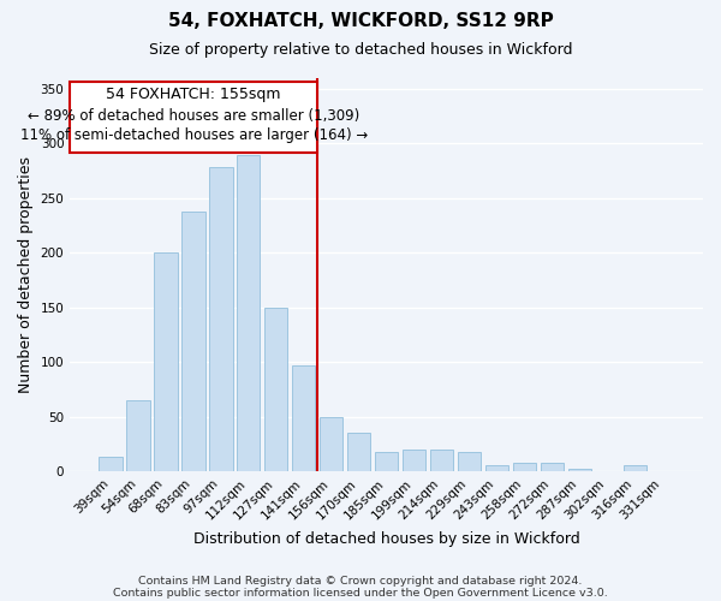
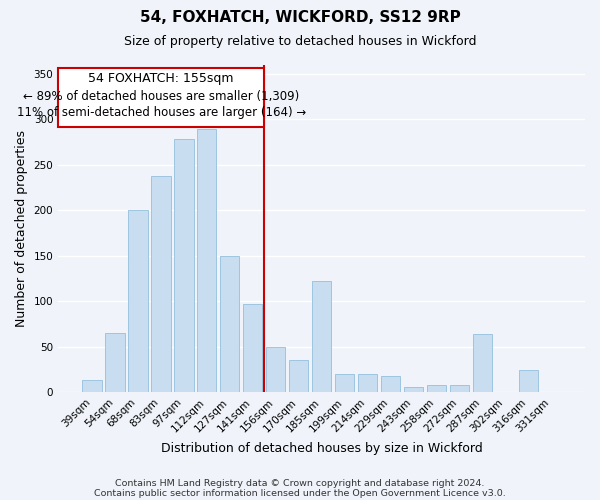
185sqm: 18 -> 122
287sqm: 2 -> 64
316sqm: 5 -> 24
